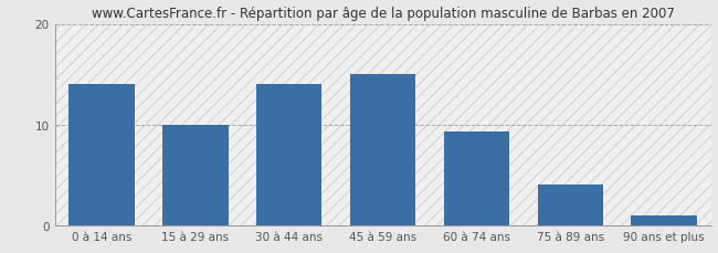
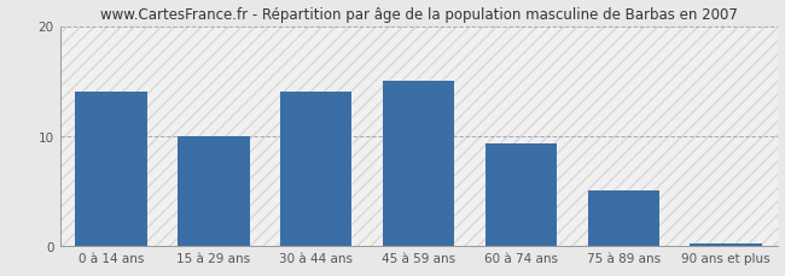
75 à 89 ans: 4.0 -> 5.0
90 ans et plus: 1.0 -> 0.2
